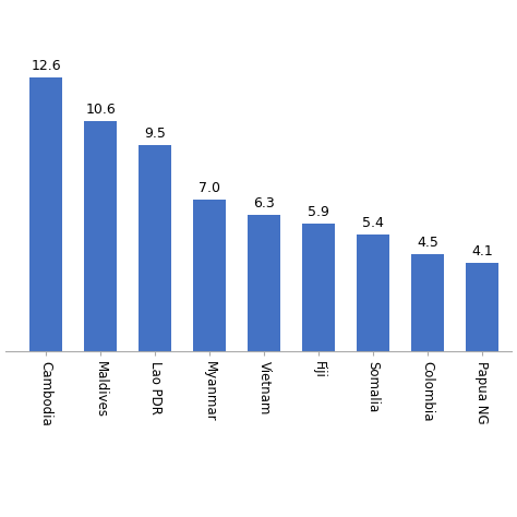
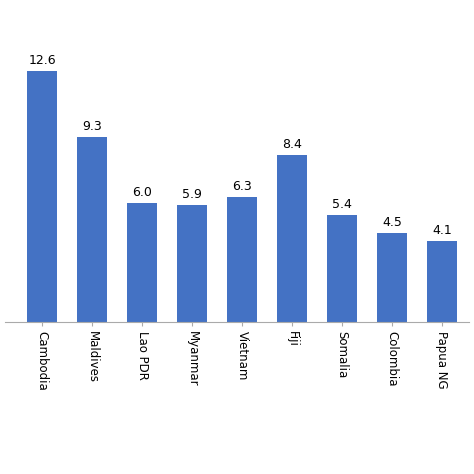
Maldives: 10.6 -> 9.3
Lao PDR: 9.5 -> 6.0
Myanmar: 7.0 -> 5.9
Fiji: 5.9 -> 8.4
